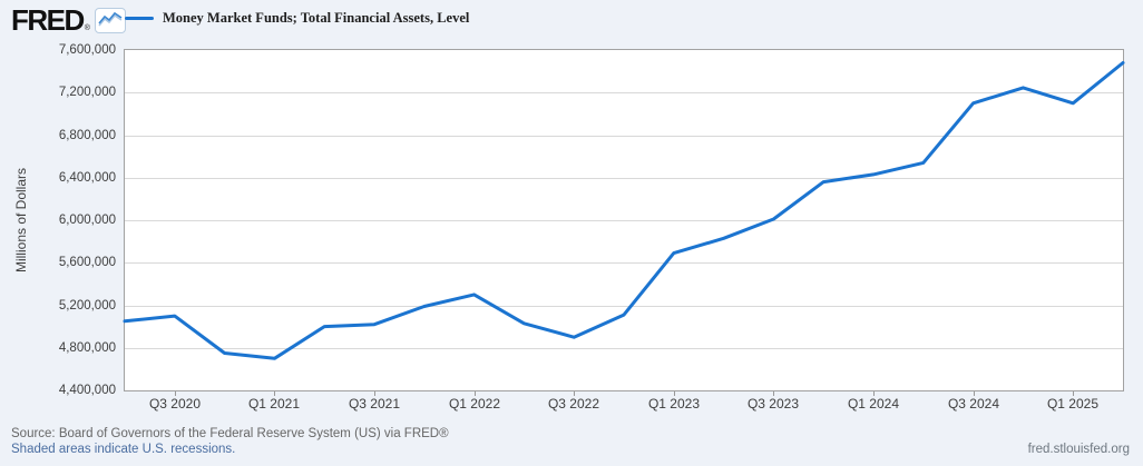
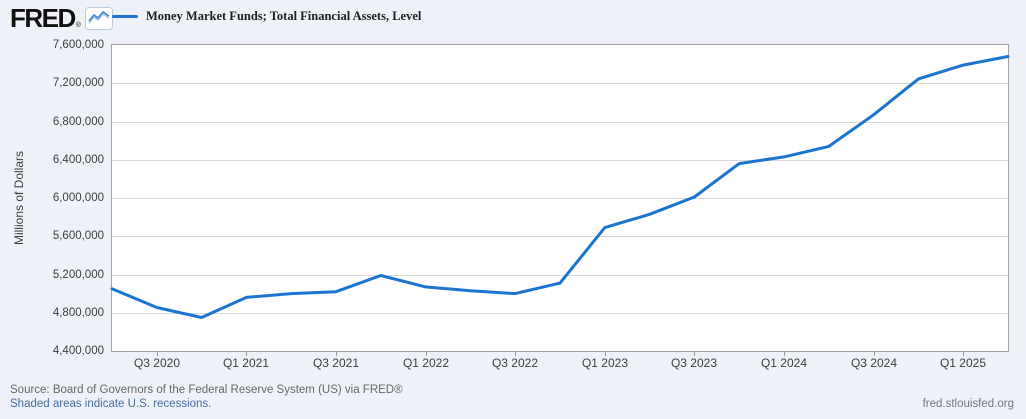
Q3 2020: 5100000 -> 4900000
Q1 2021: 4700000 -> 5000000
Q1 2022: 5300000 -> 5100000
Q3 2022: 4900000 -> 5000000
Q3 2024: 7100000 -> 6900000
Q1 2025: 7100000 -> 7400000
